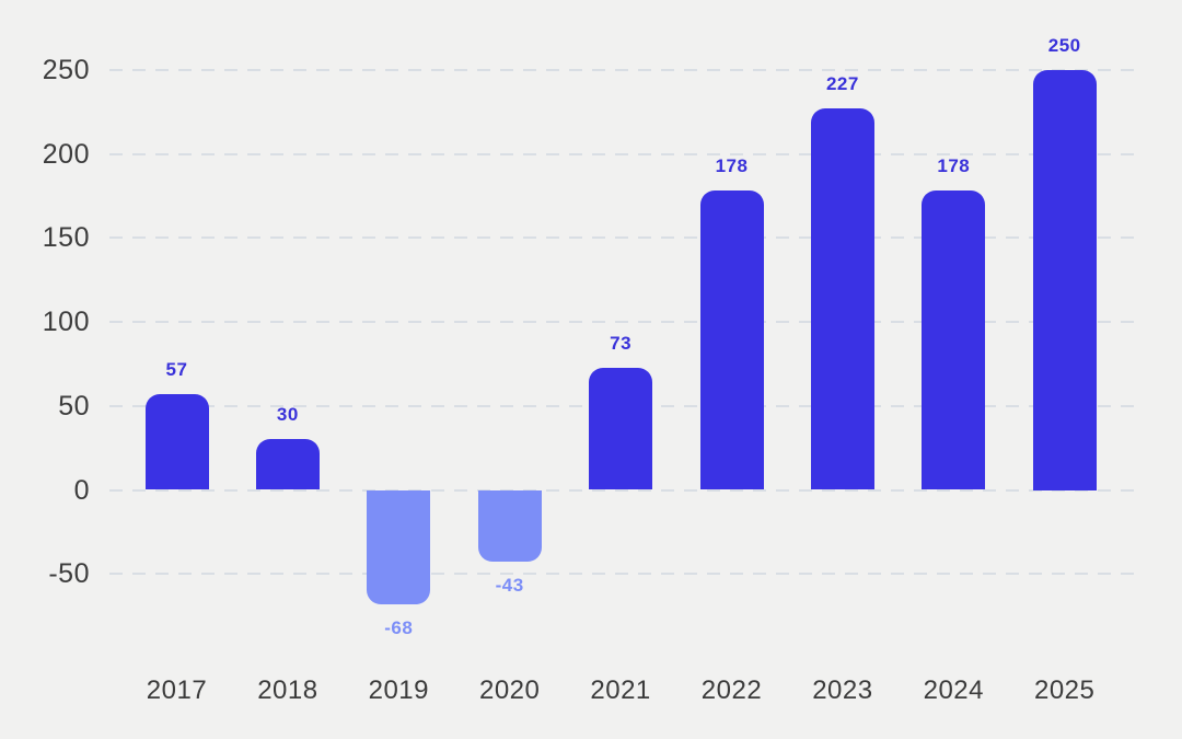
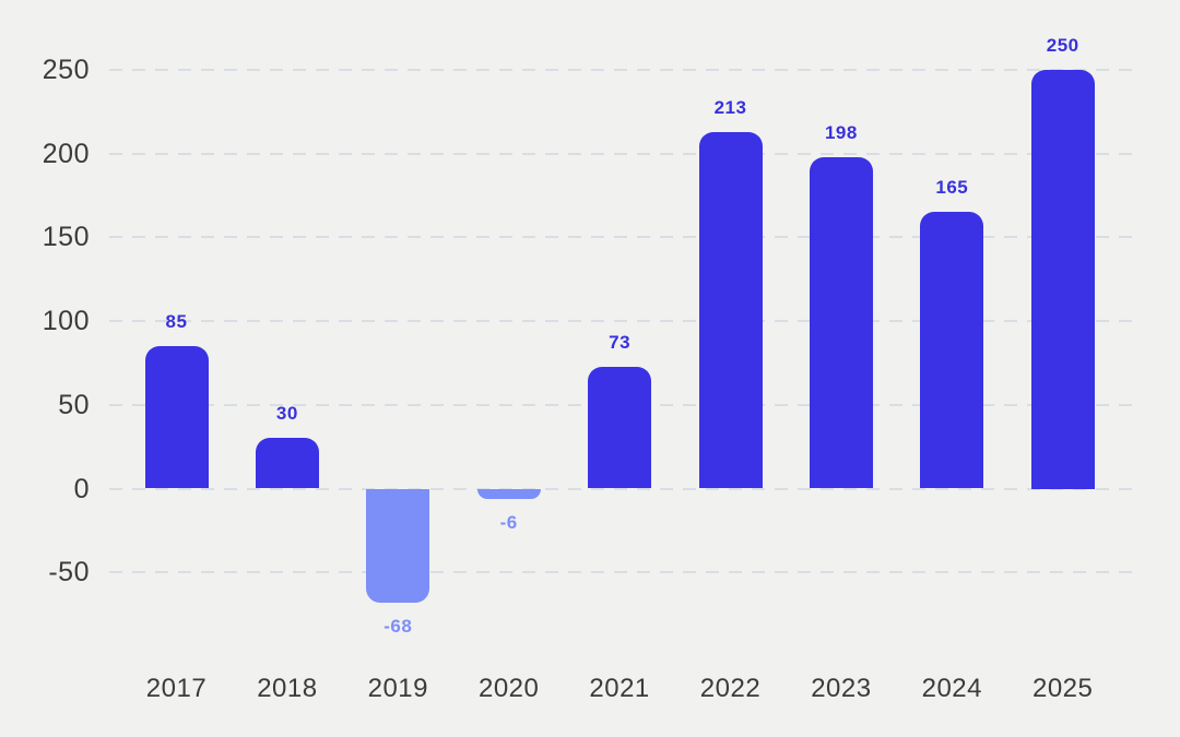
2017: 57 -> 85
2020: -43 -> -6
2022: 178 -> 213
2023: 227 -> 198
2024: 178 -> 165
